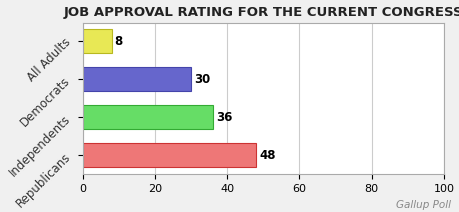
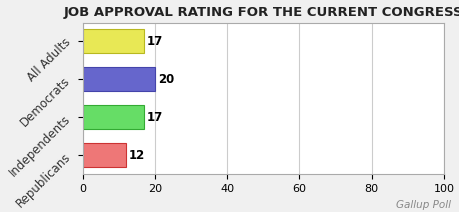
All Adults: 8 -> 17
Democrats: 30 -> 20
Independents: 36 -> 17
Republicans: 48 -> 12
